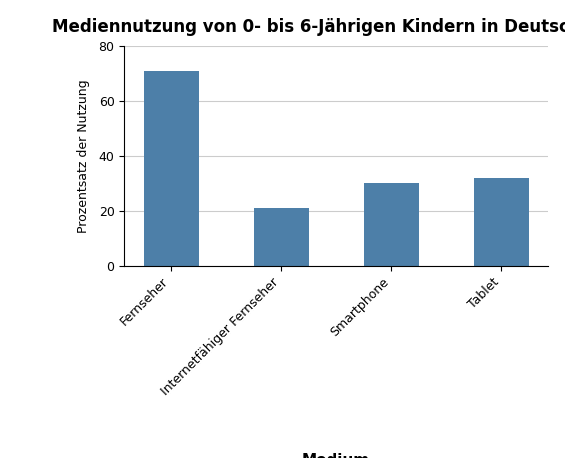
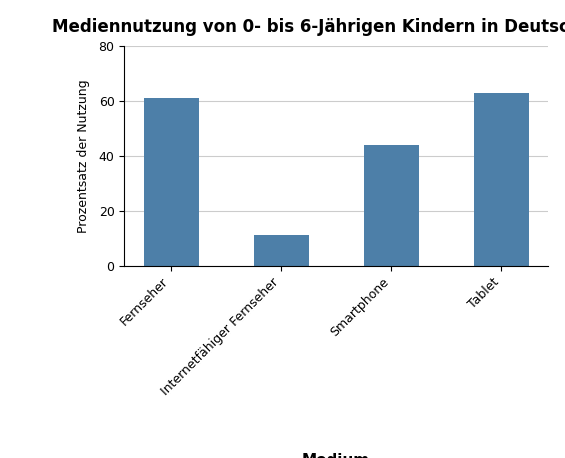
Fernseher: 71 -> 61
Internetfähiger Fernseher: 21 -> 11
Smartphone: 30 -> 44
Tablet: 32 -> 63
